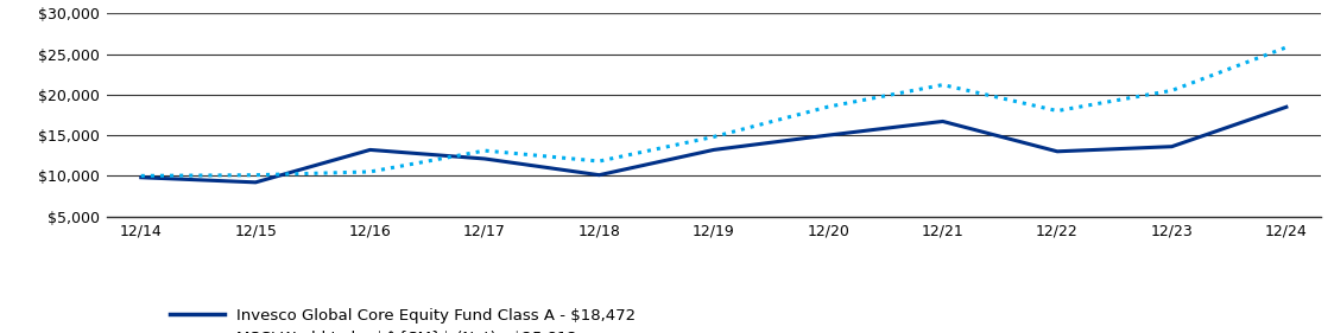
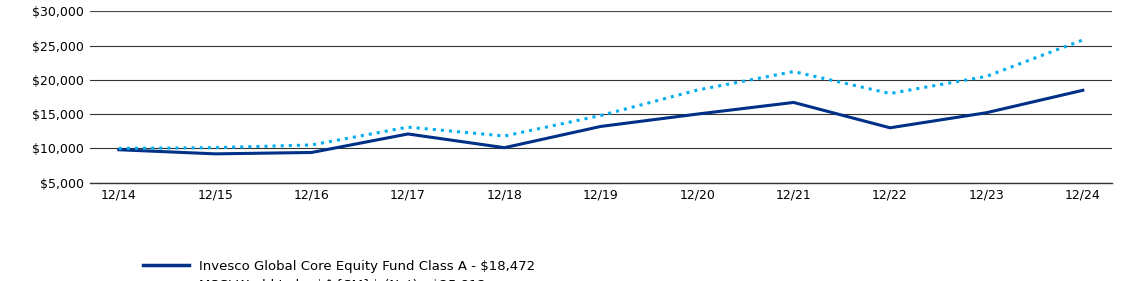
Invesco Global Core Equity Fund Class A - $18,472/12/16: $13,200 -> $9,400
Invesco Global Core Equity Fund Class A - $18,472/12/23: $13,600 -> $15,200
